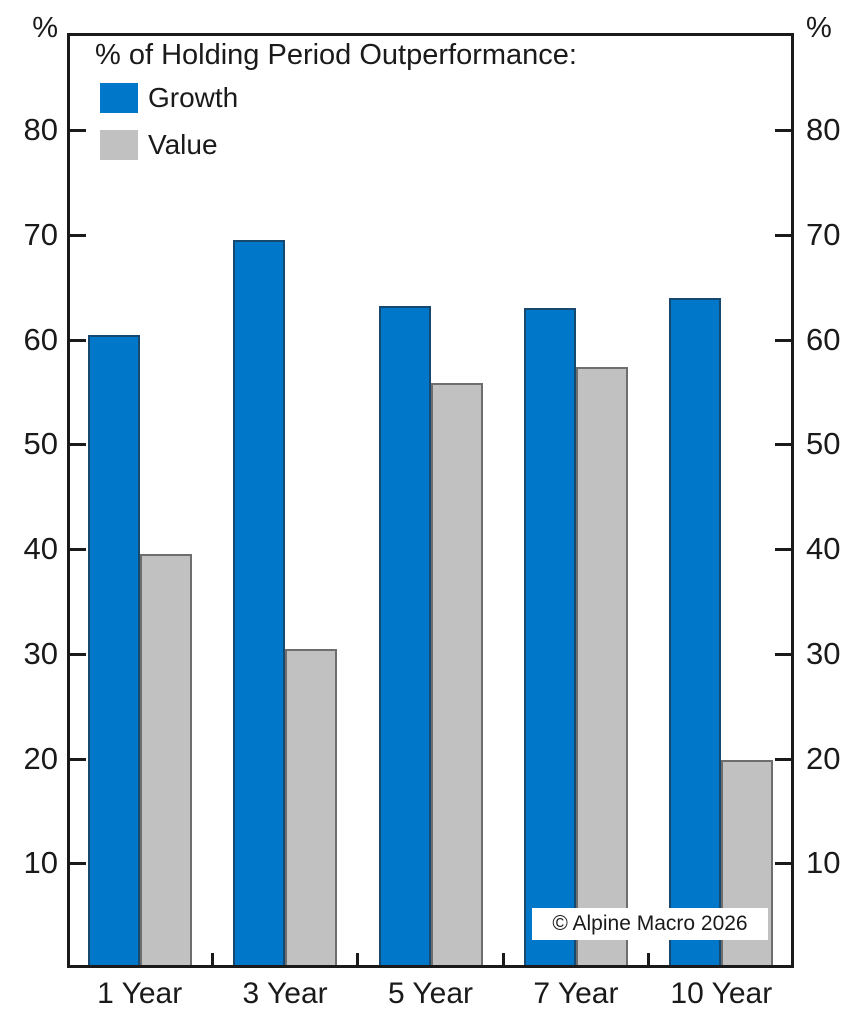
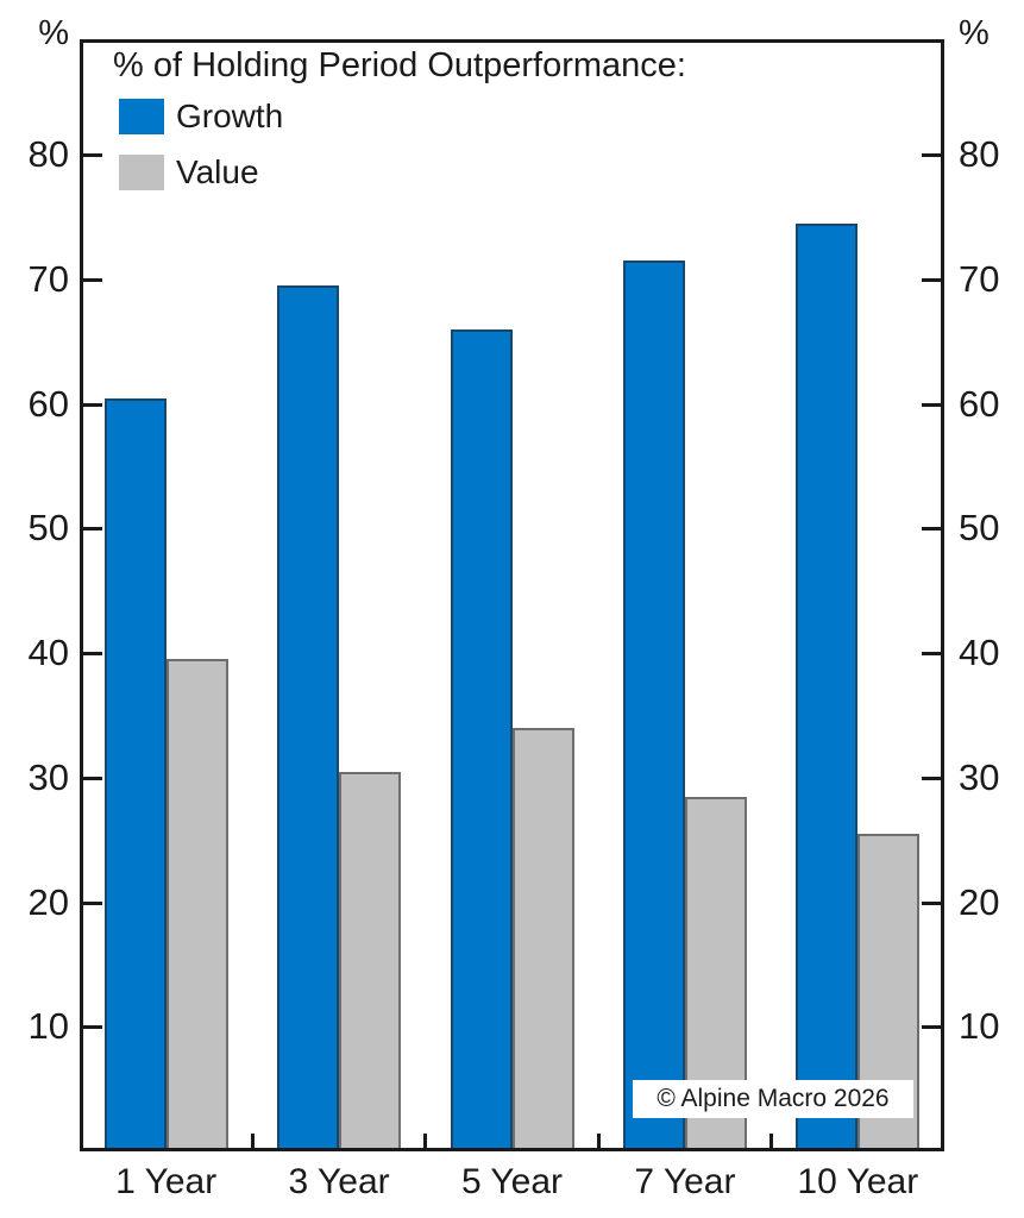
Growth/5 Year: 63.2 -> 66.0
Value/5 Year: 55.9 -> 34.0
Growth/7 Year: 63.0 -> 71.5
Value/7 Year: 57.4 -> 28.5
Growth/10 Year: 64.0 -> 74.5
Value/10 Year: 19.9 -> 25.5
